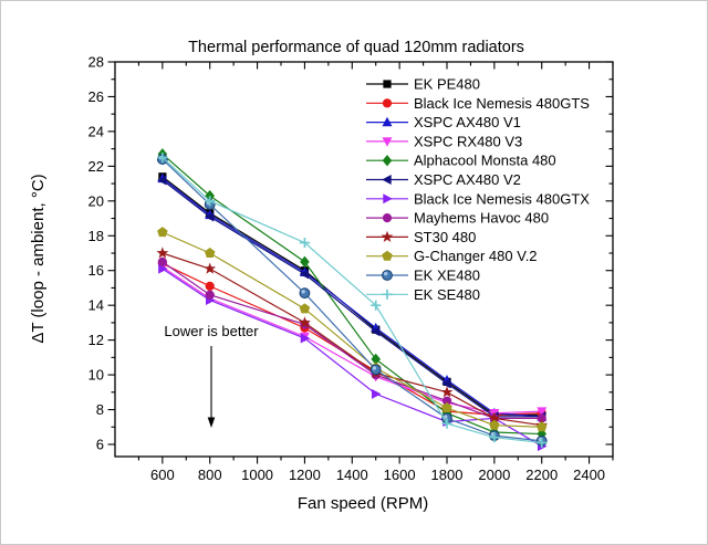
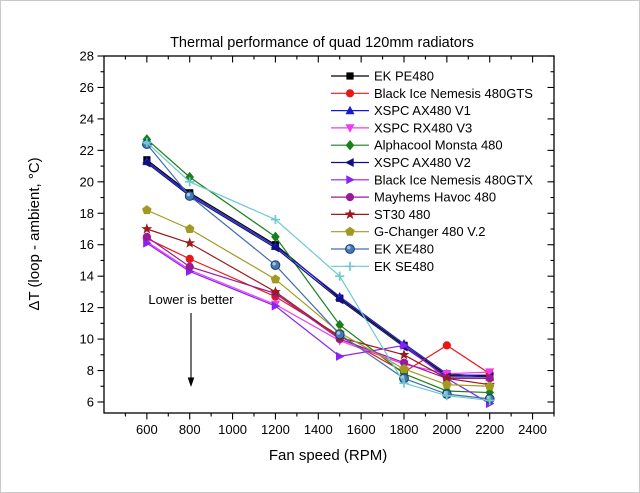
EK XE480/800: 19.8 -> 19.1
Black Ice Nemesis 480GTX/1800: 7.3 -> 9.6
Black Ice Nemesis 480GTS/2000: 7.7 -> 9.6
